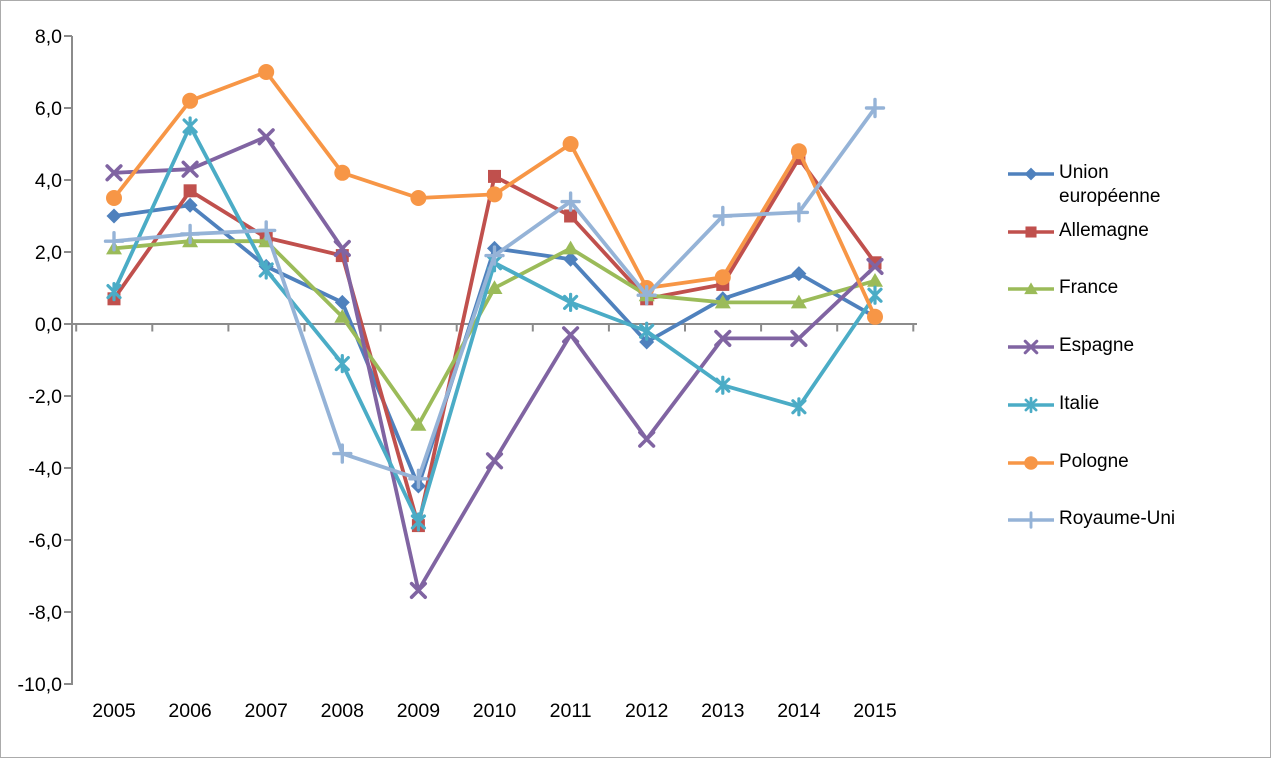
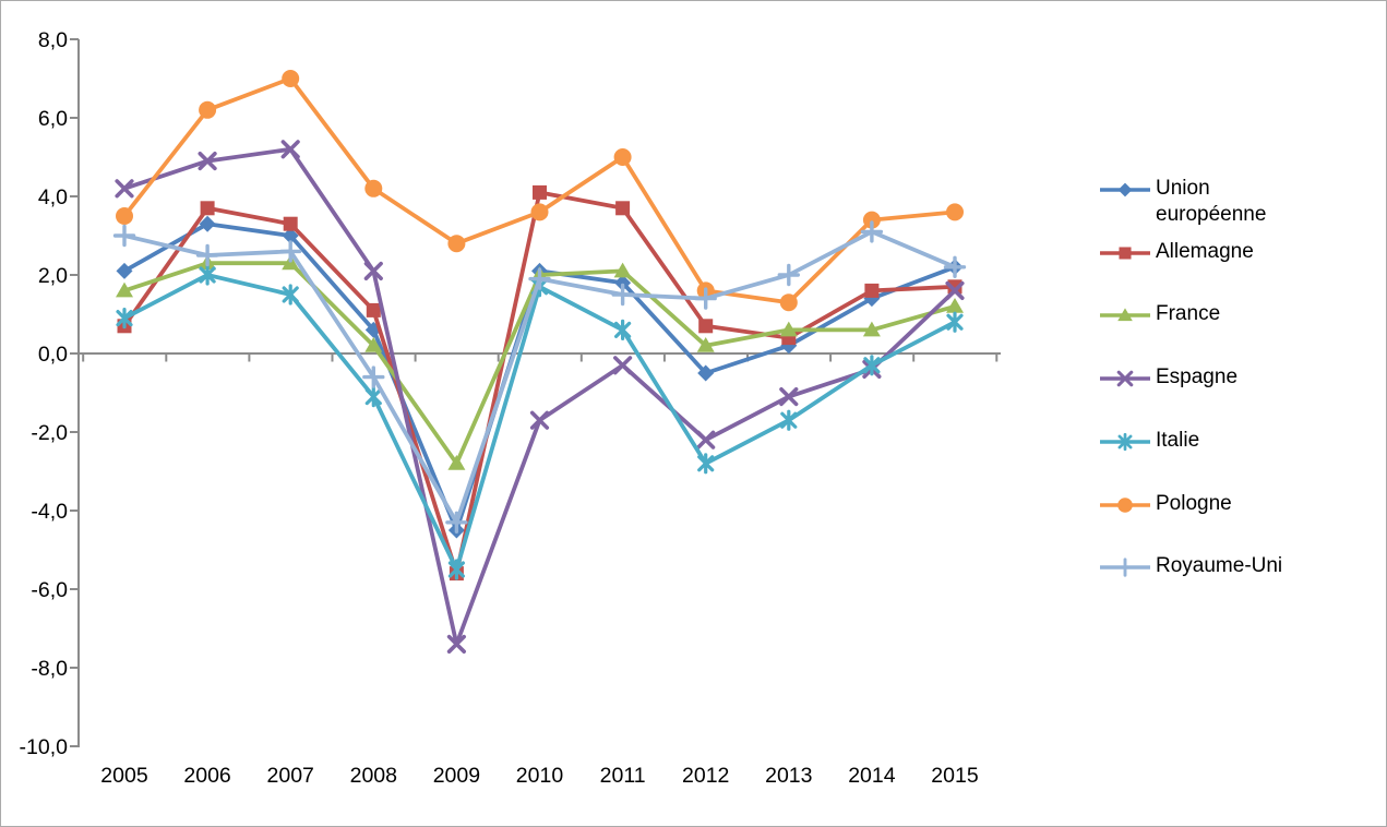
Union européenne/2005: 3,0 -> 2,1
France/2005: 2,1 -> 1,6
Royaume-Uni/2005: 2,3 -> 3,0
Espagne/2006: 4,3 -> 4,9
Italie/2006: 5,5 -> 2,0
Union européenne/2007: 1,6 -> 3,0
Allemagne/2007: 2,4 -> 3,3
Allemagne/2008: 1,9 -> 1,1
Royaume-Uni/2008: -3,6 -> -0,6
Pologne/2009: 3,5 -> 2,8
France/2010: 1,0 -> 2,0
Espagne/2010: -3,8 -> -1,7
Allemagne/2011: 3,0 -> 3,7
Royaume-Uni/2011: 3,4 -> 1,5
France/2012: 0,8 -> 0,2
Espagne/2012: -3,2 -> -2,2
Italie/2012: -0,2 -> -2,8
Pologne/2012: 1,0 -> 1,6
Royaume-Uni/2012: 0,8 -> 1,4
Union européenne/2013: 0,7 -> 0,2
Allemagne/2013: 1,1 -> 0,4
Espagne/2013: -0,4 -> -1,1
Royaume-Uni/2013: 3,0 -> 2,0
Allemagne/2014: 4,6 -> 1,6
Italie/2014: -2,3 -> -0,3
Pologne/2014: 4,8 -> 3,4
Union européenne/2015: 0,2 -> 2,2
Pologne/2015: 0,2 -> 3,6
Royaume-Uni/2015: 6,0 -> 2,2
